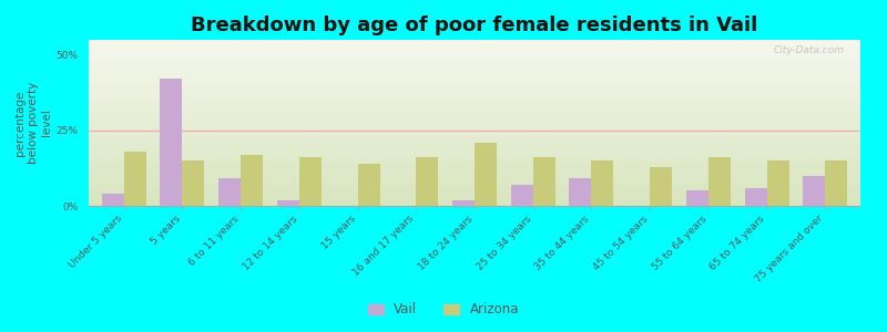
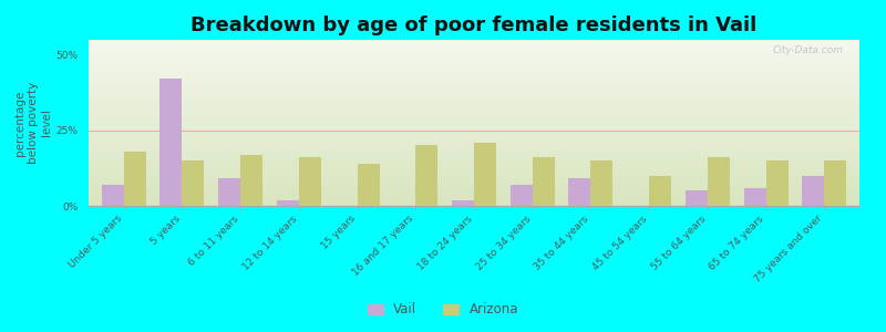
Vail/Under 5 years: 4% -> 7%
Arizona/16 and 17 years: 16% -> 20%
Arizona/45 to 54 years: 13% -> 10%
